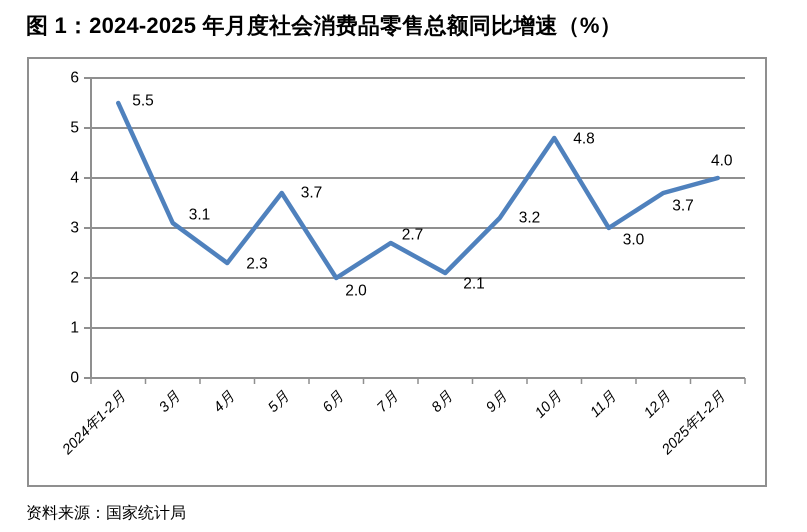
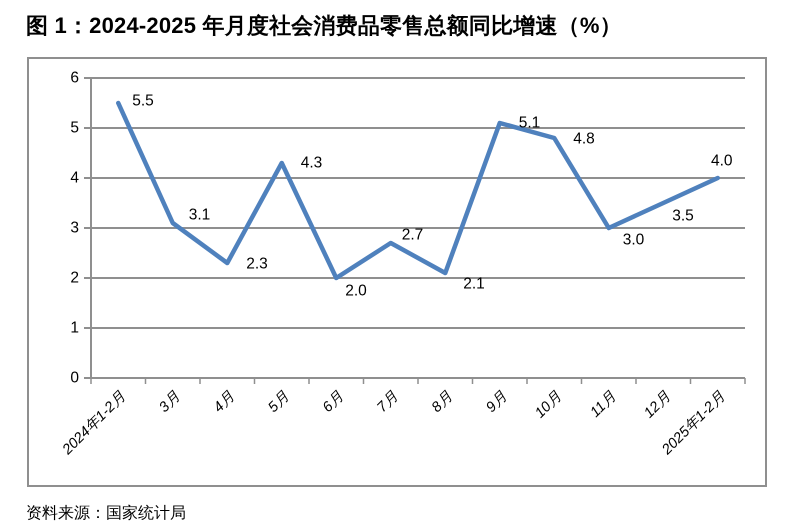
5月: 3.7 -> 4.3
9月: 3.2 -> 5.1
12月: 3.7 -> 3.5
